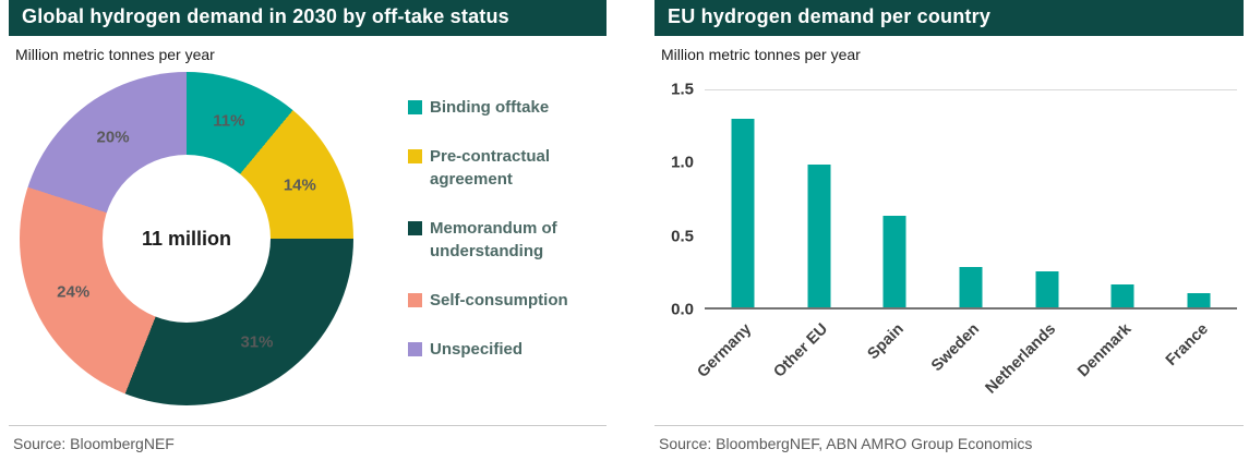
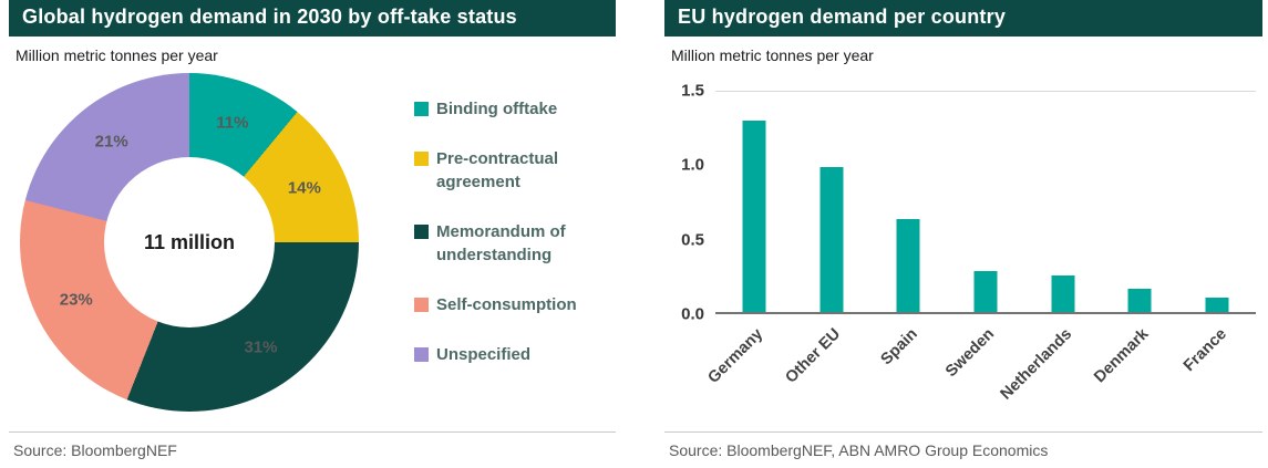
Global hydrogen demand in 2030 by off-take status/Self-consumption: 24% -> 23%
Global hydrogen demand in 2030 by off-take status/Unspecified: 20% -> 21%
